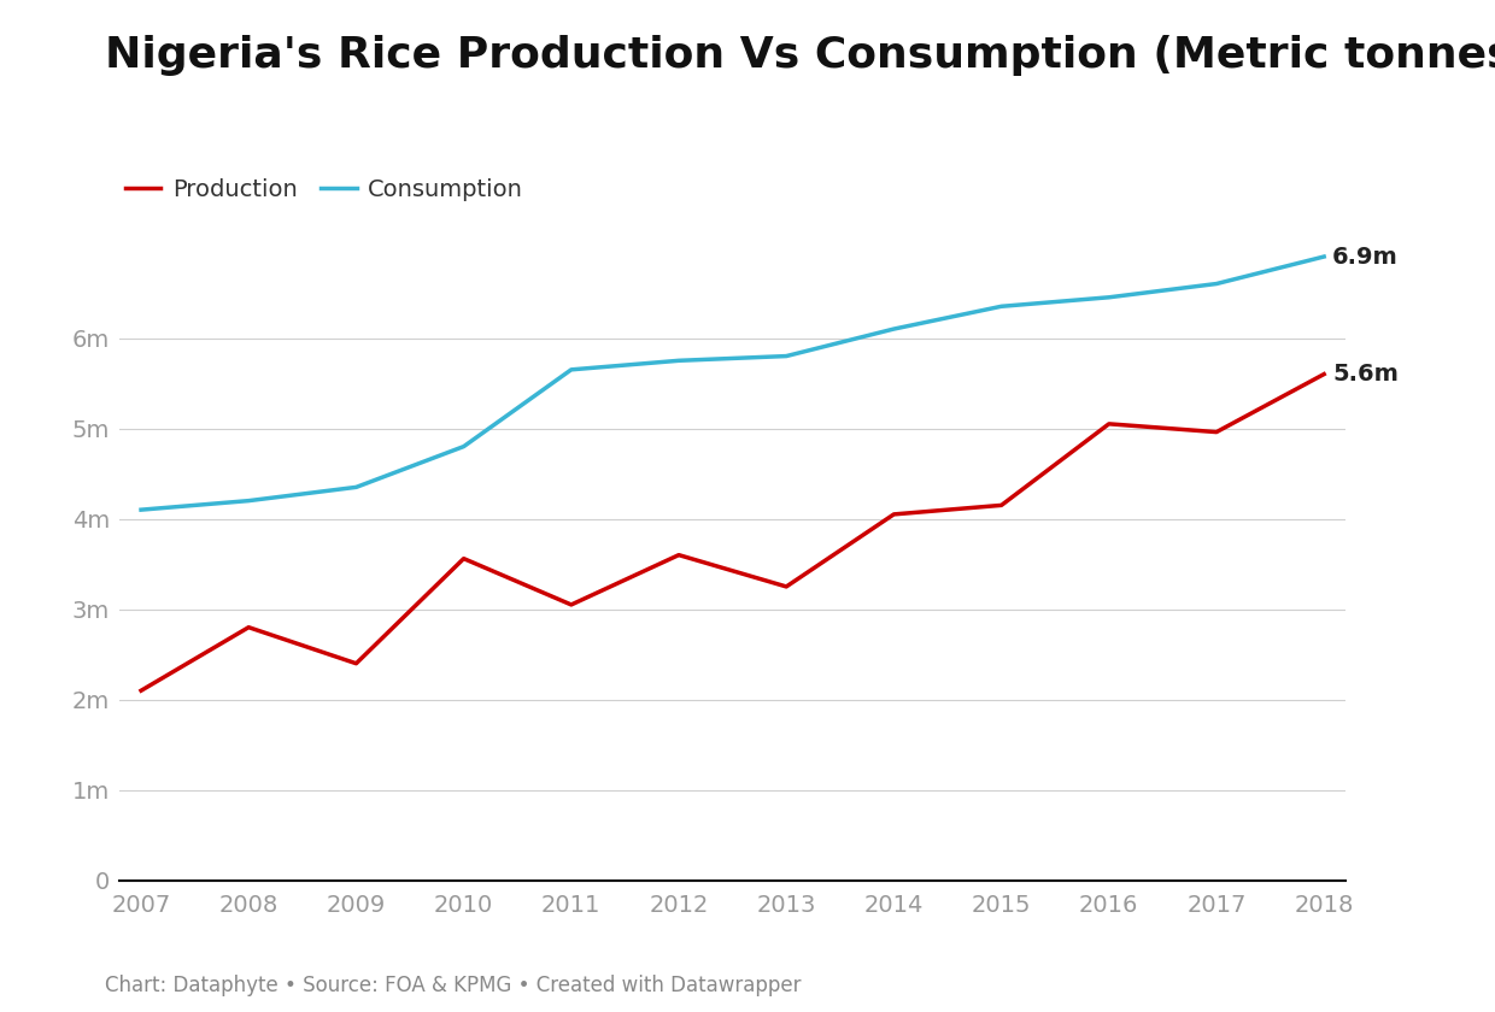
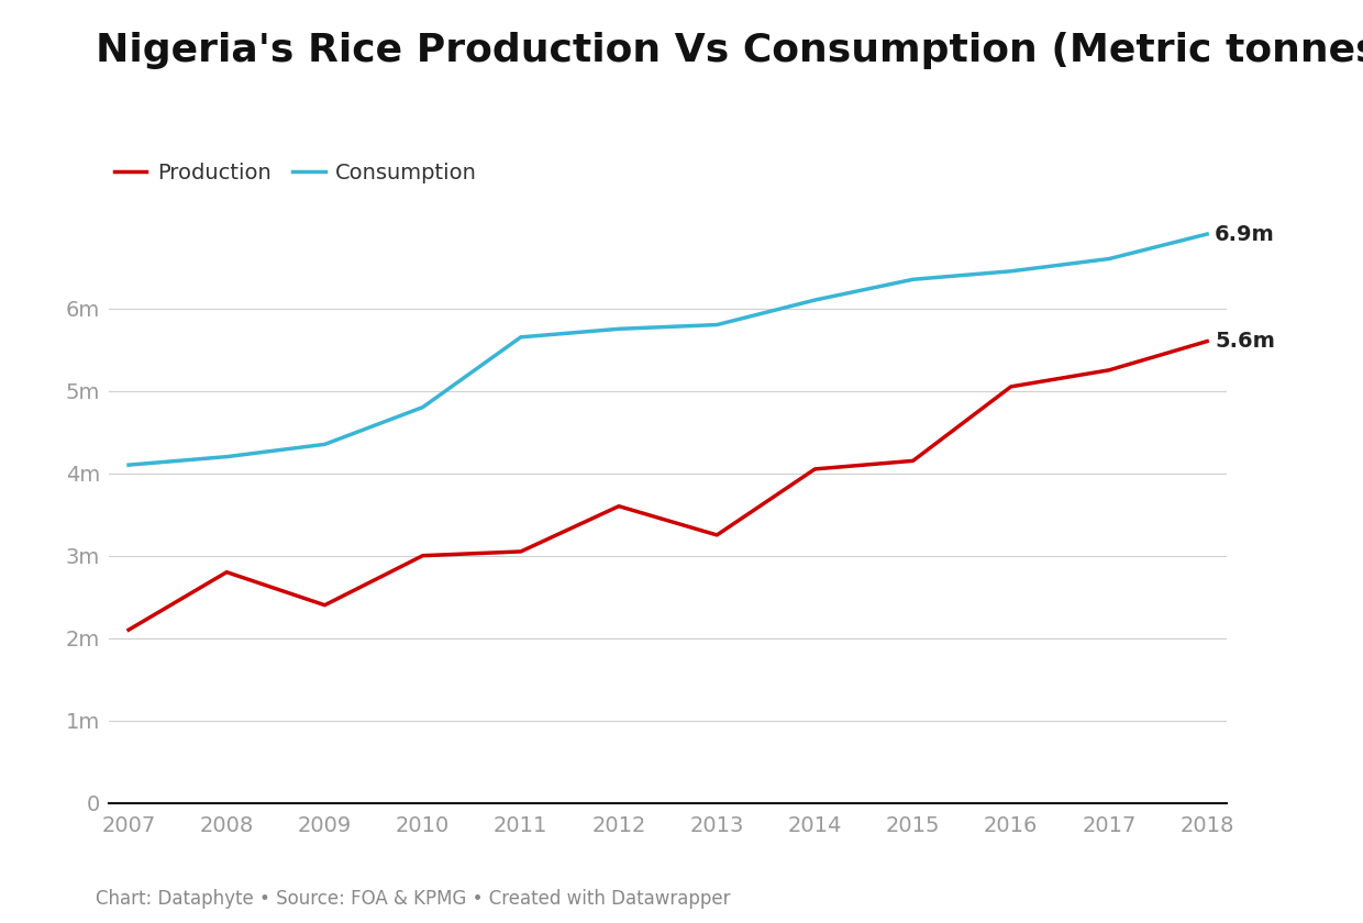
Production/2010: 3.56m -> 3.00m
Production/2017: 4.96m -> 5.25m
